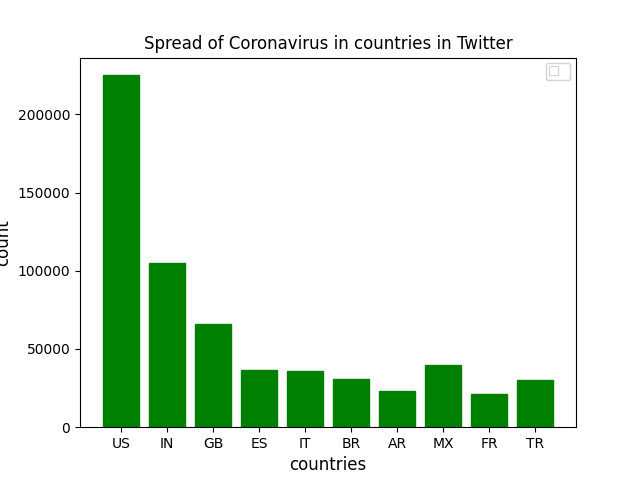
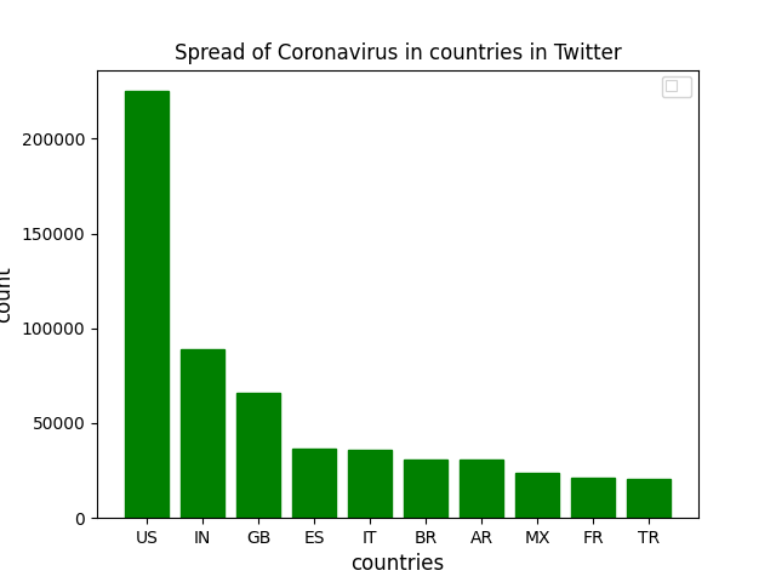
IN: 105000 -> 89000
AR: 23000 -> 30000
MX: 40000 -> 24000
TR: 30000 -> 20000
